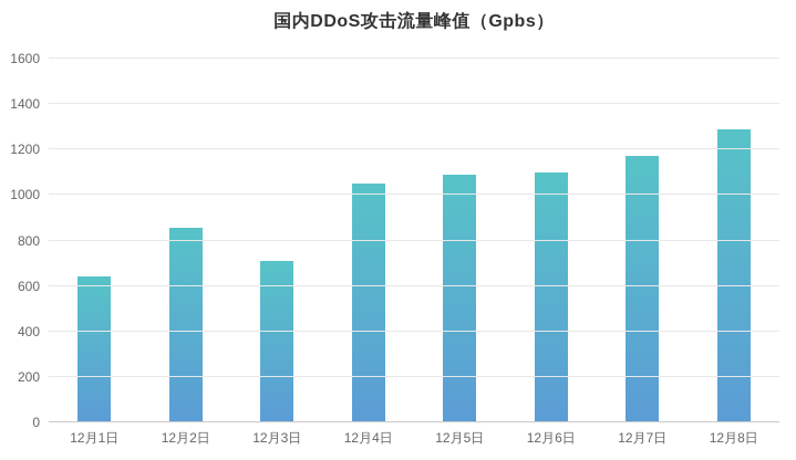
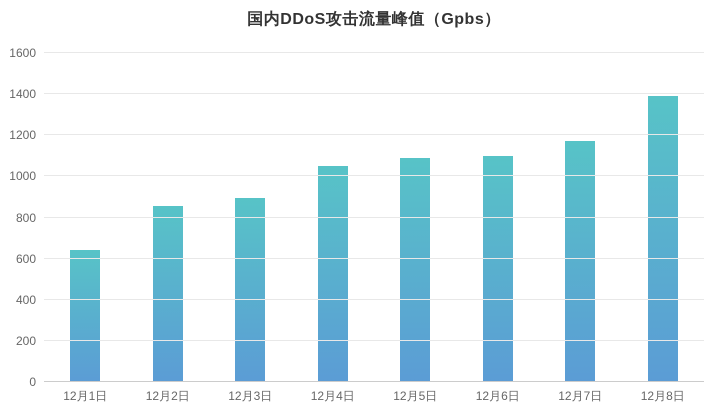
12月3日: 710 -> 900
12月8日: 1290 -> 1390
